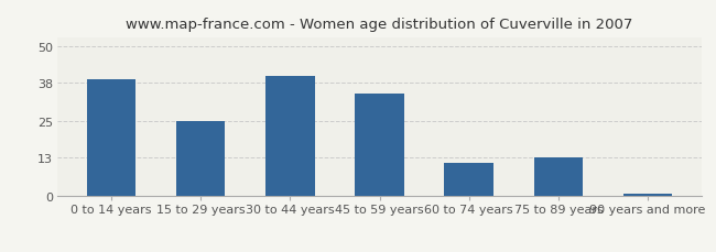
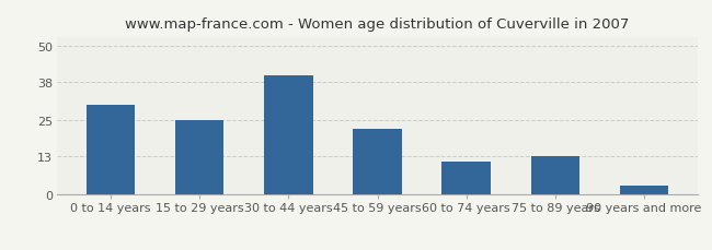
0 to 14 years: 39 -> 30
45 to 59 years: 34 -> 22
90 years and more: 1 -> 3
